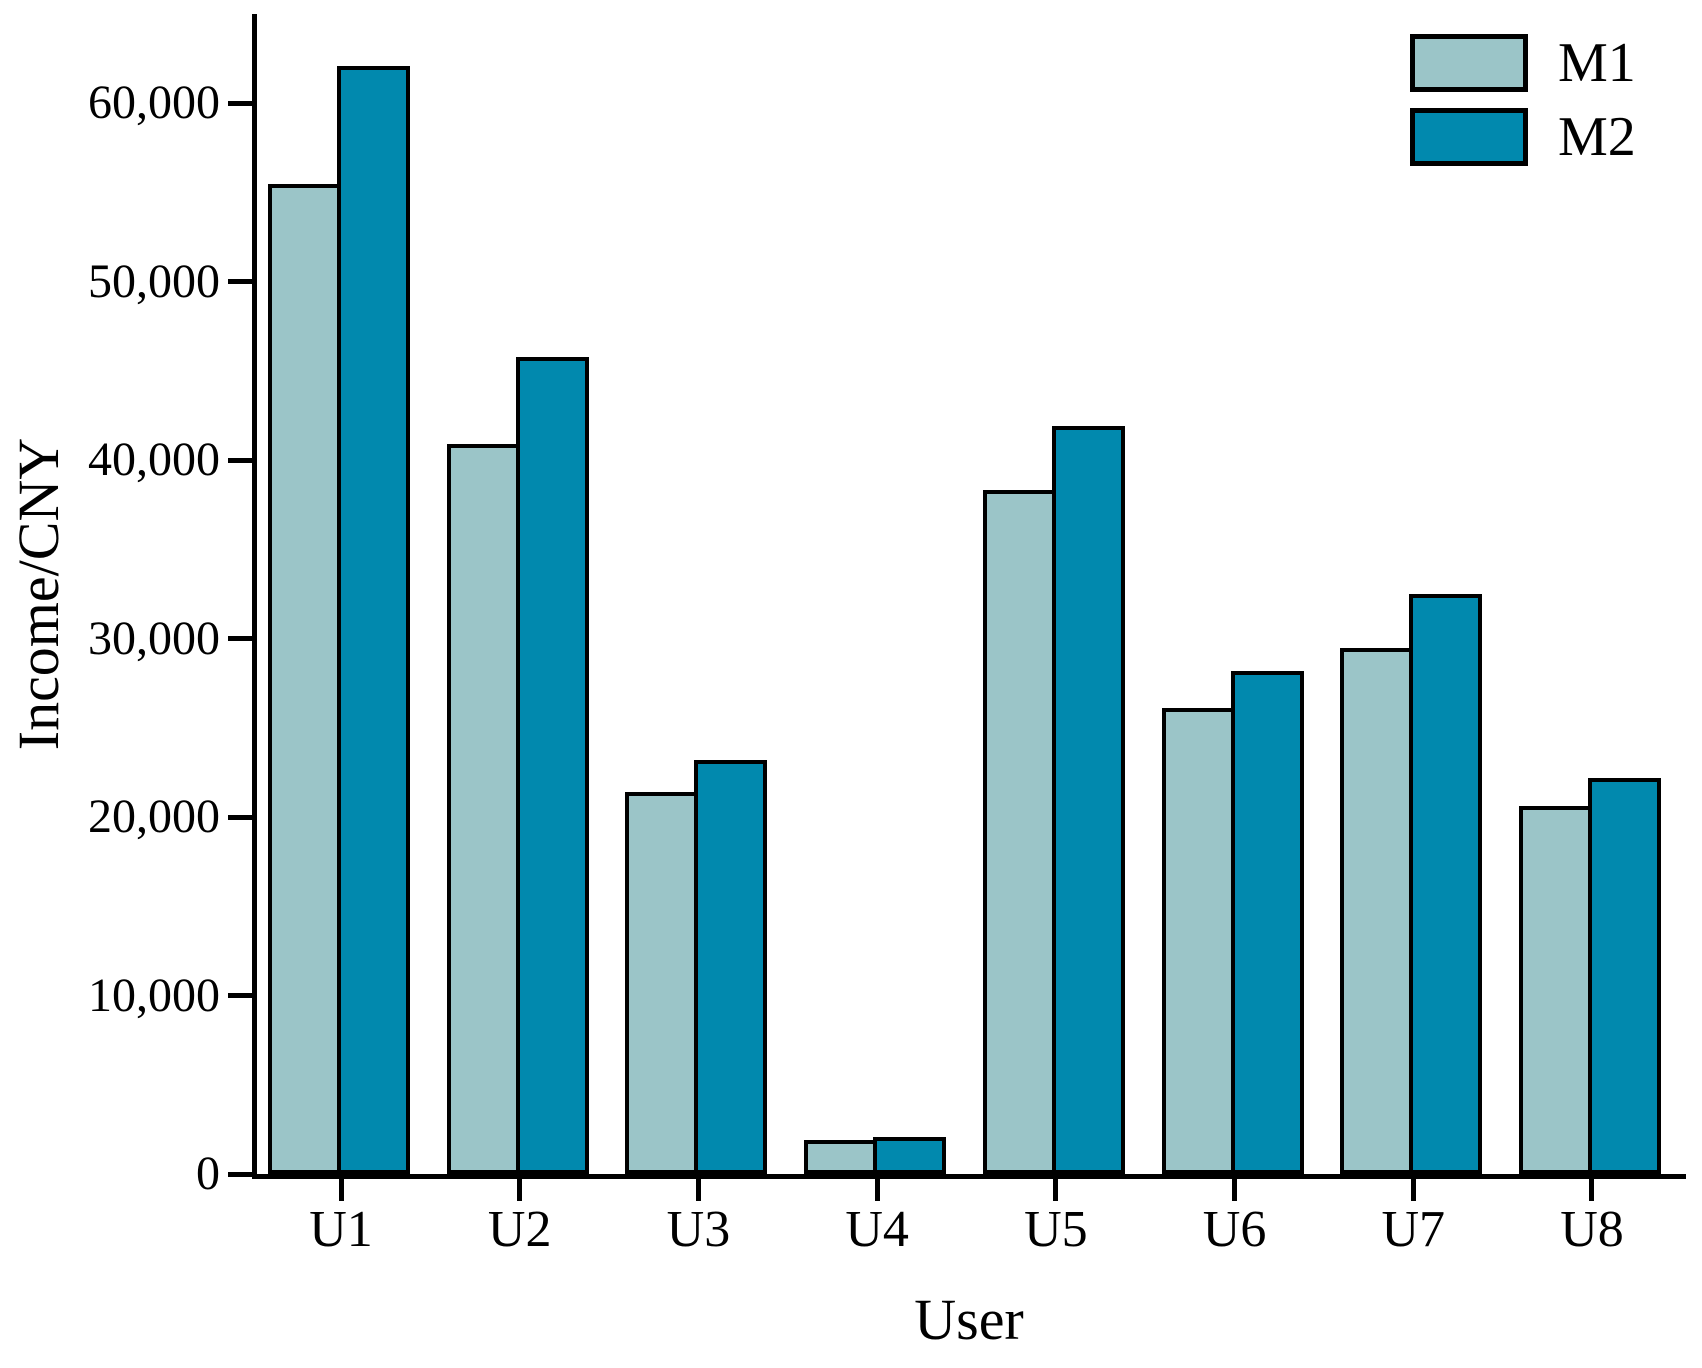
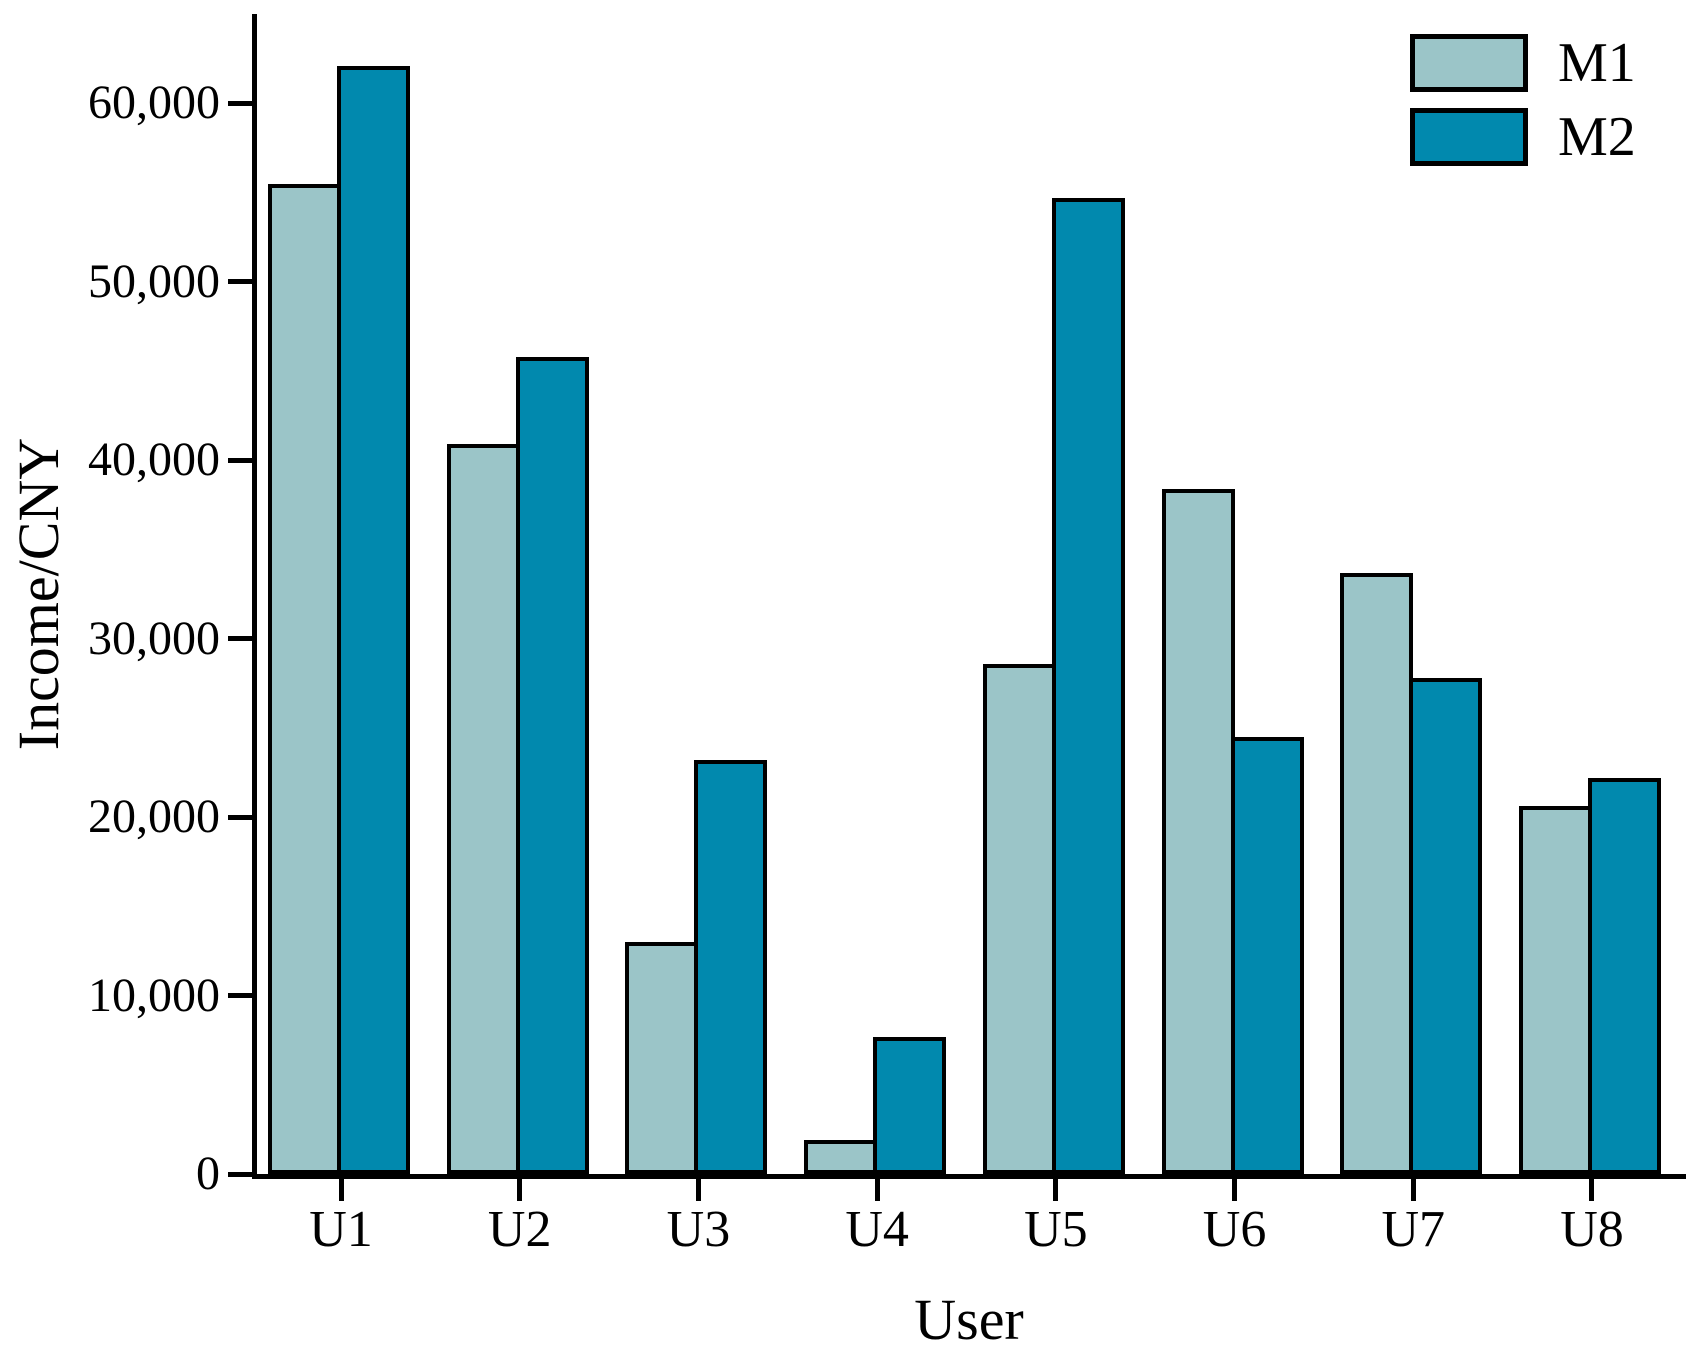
M1/U3: 21400 -> 13000
M2/U4: 2100 -> 7700
M1/U5: 38300 -> 28600
M2/U5: 41900 -> 54700
M1/U6: 26100 -> 38400
M2/U6: 28200 -> 24500
M1/U7: 29500 -> 33700
M2/U7: 32500 -> 27800
